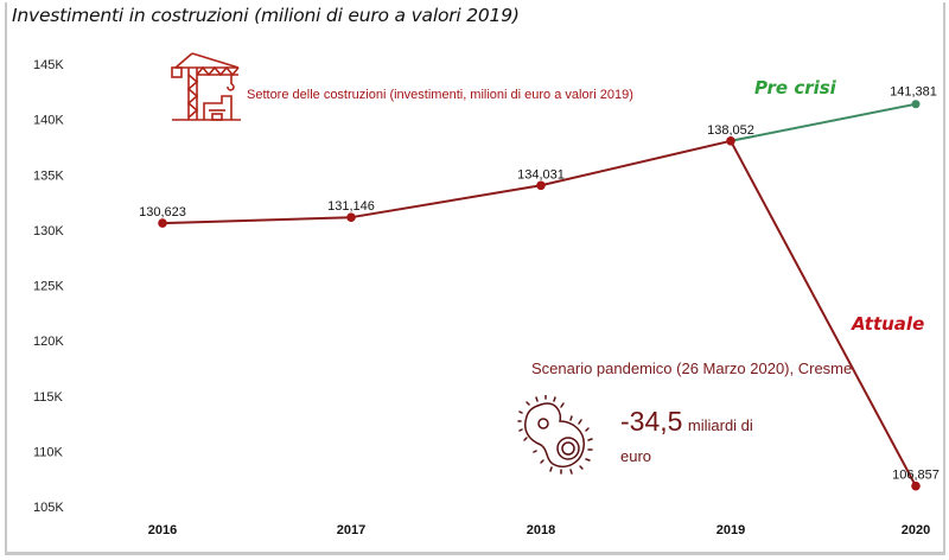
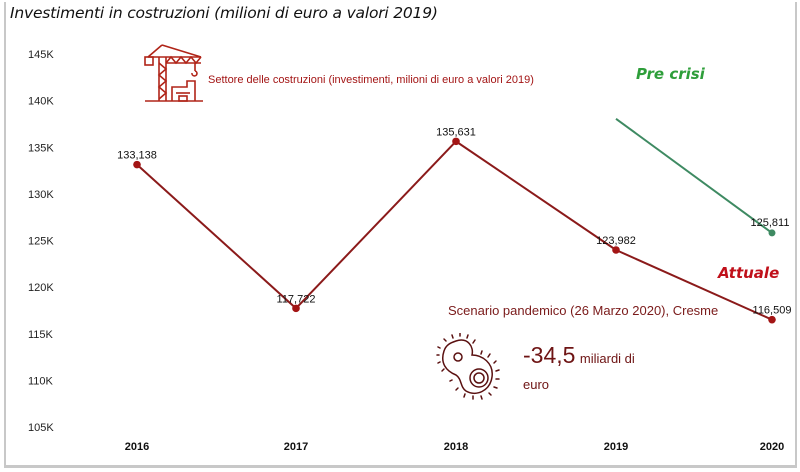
Attuale/2016: 130,623 -> 133,138
Attuale/2017: 131,146 -> 117,722
Attuale/2018: 134,031 -> 135,631
Attuale/2019: 138,052 -> 123,982
Attuale/2020: 106,857 -> 116,509
Pre crisi/2020: 141,381 -> 125,811
